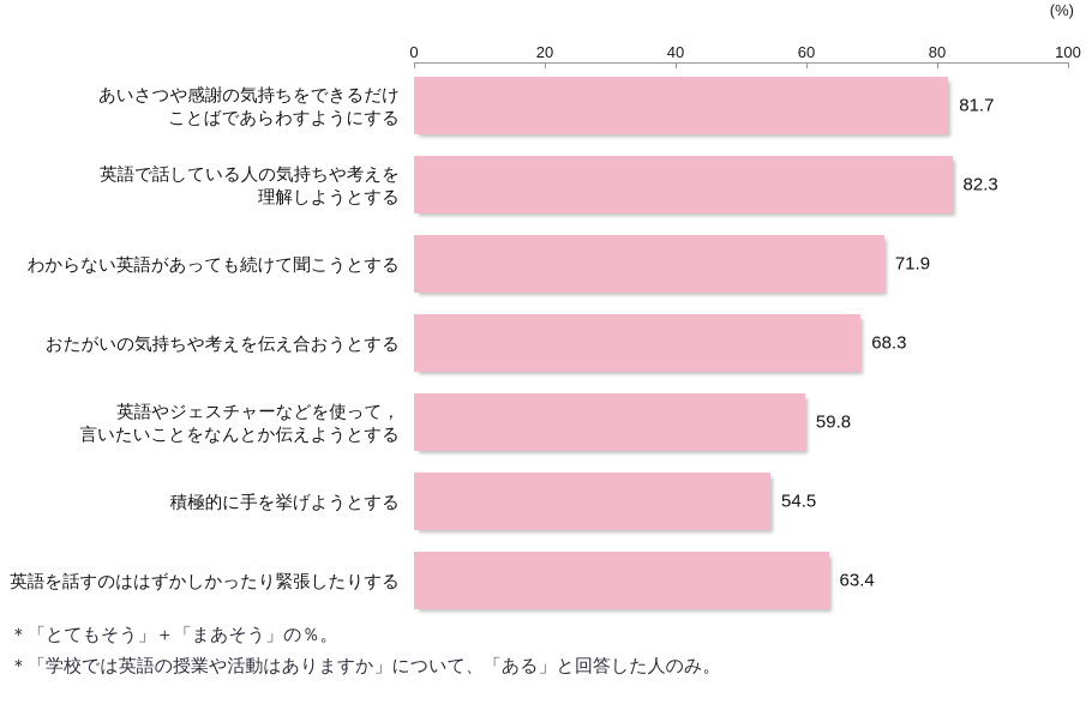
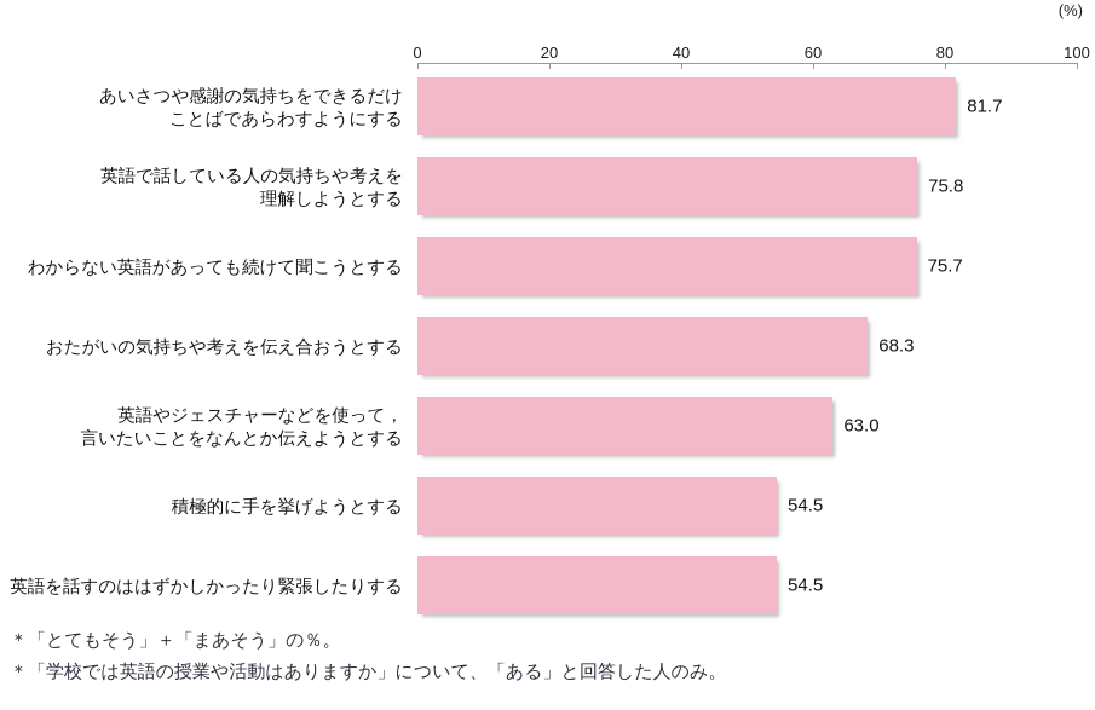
英語で話している人の気持ちや考えを 理解しようとする: 82.3 -> 75.8
わからない英語があっても続けて聞こうとする: 71.9 -> 75.7
英語やジェスチャーなどを使って， 言いたいことをなんとか伝えようとする: 59.8 -> 63.0
英語を話すのははずかしかったり緊張したりする: 63.4 -> 54.5
